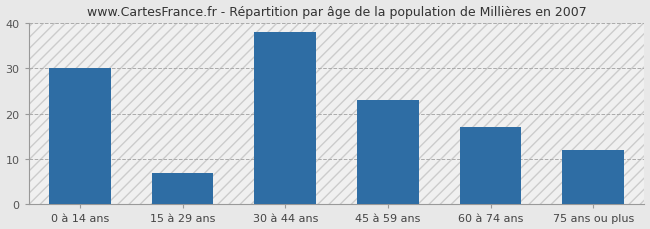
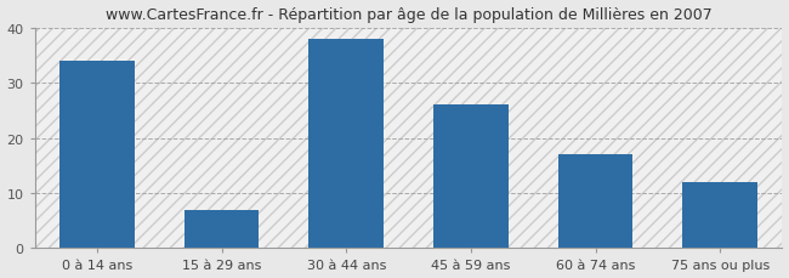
0 à 14 ans: 30 -> 34
45 à 59 ans: 23 -> 26
